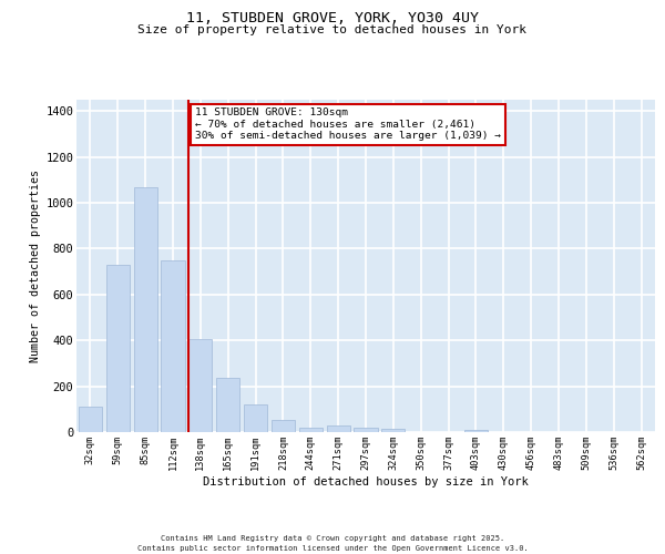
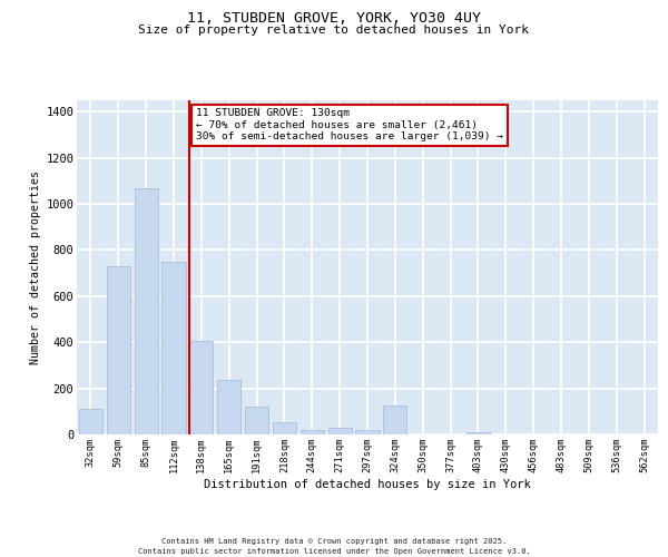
324sqm: 15 -> 125
